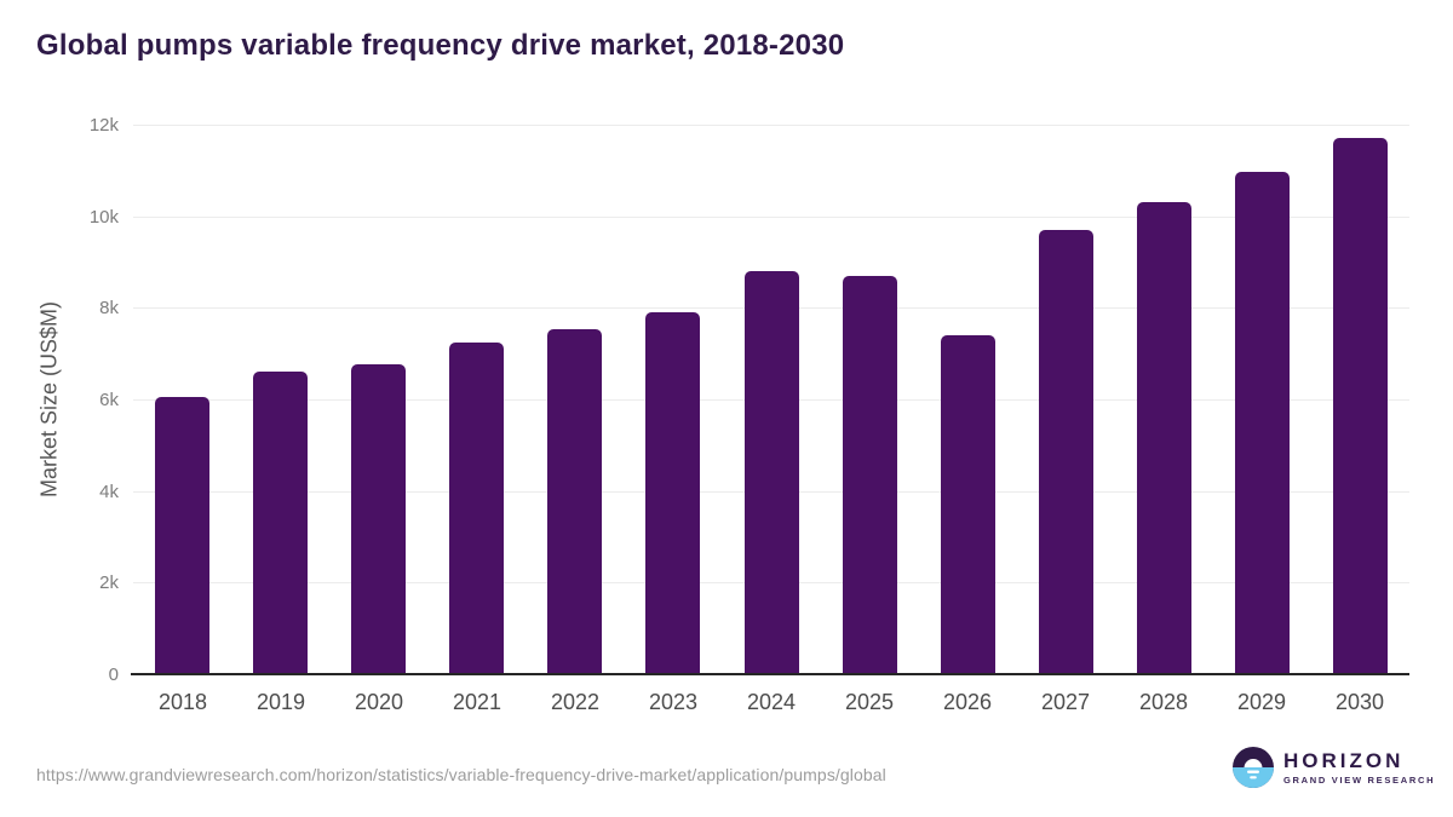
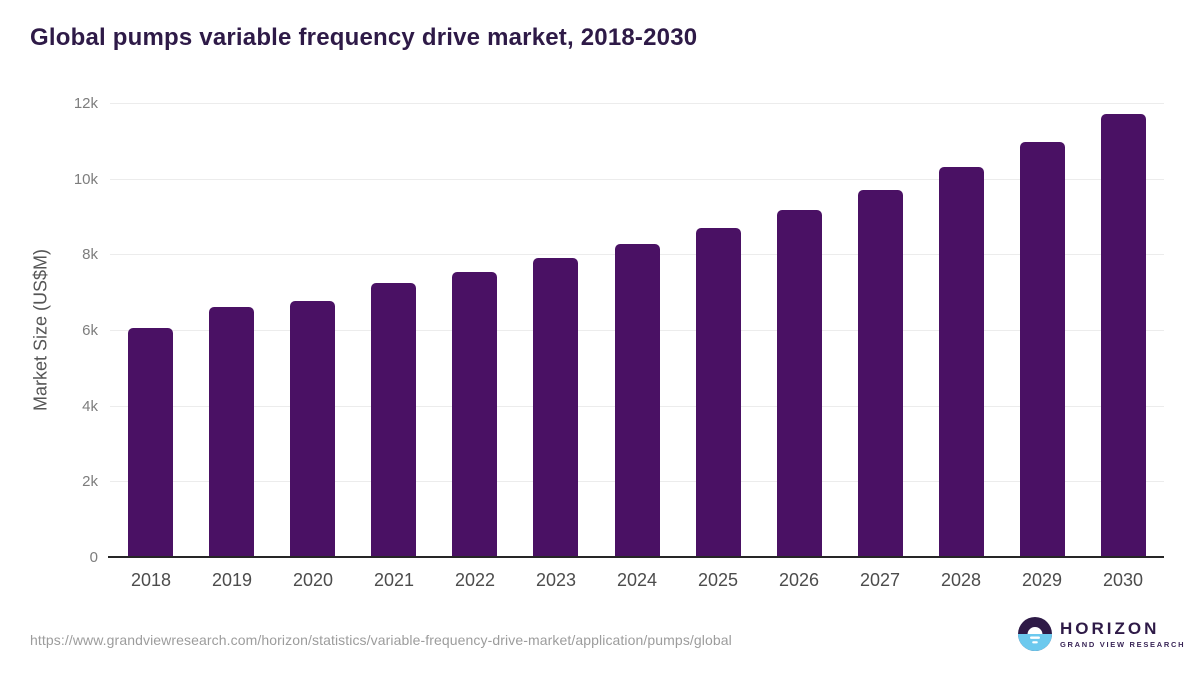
2024: 8.8k -> 8.3k
2026: 7.4k -> 9.2k
